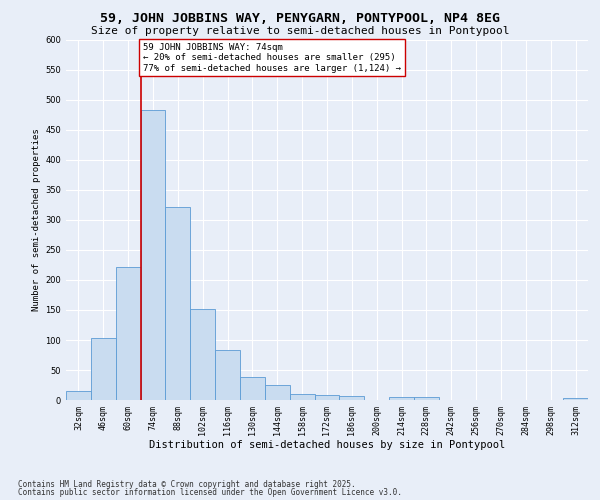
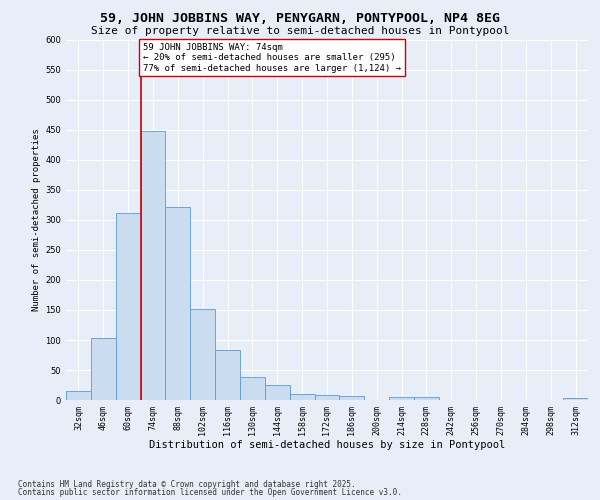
60sqm: 222 -> 312
74sqm: 483 -> 448
